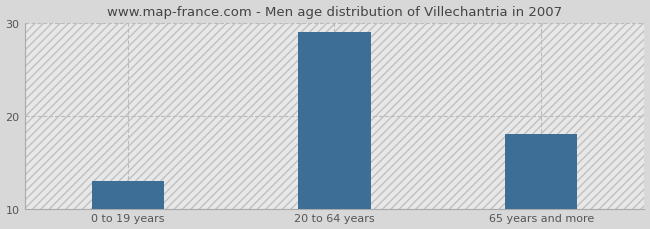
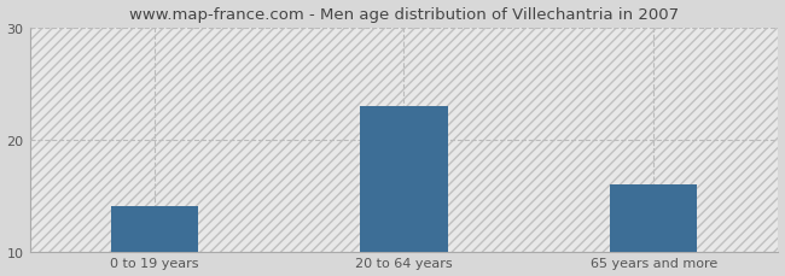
0 to 19 years: 13 -> 14
20 to 64 years: 29 -> 23
65 years and more: 18 -> 16
